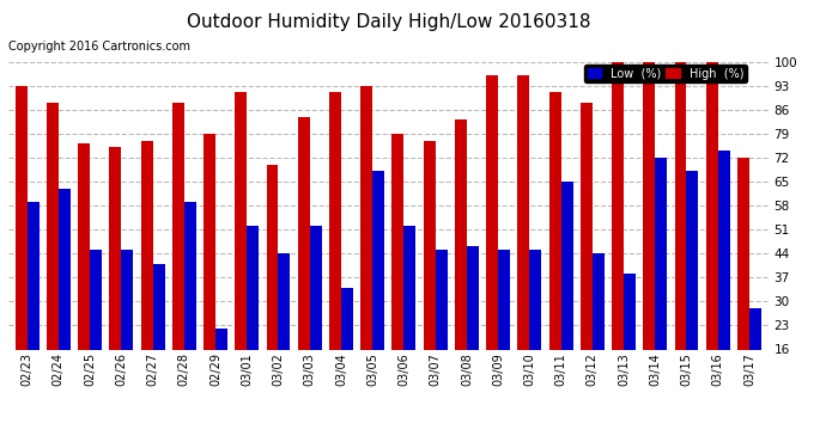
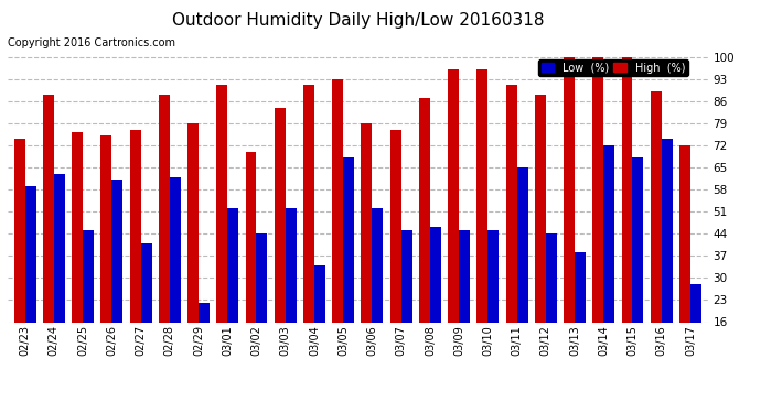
High (%)/02/23: 93 -> 74
Low (%)/02/26: 45 -> 61
Low (%)/02/28: 59 -> 62
High (%)/03/08: 83 -> 87
High (%)/03/16: 100 -> 89
